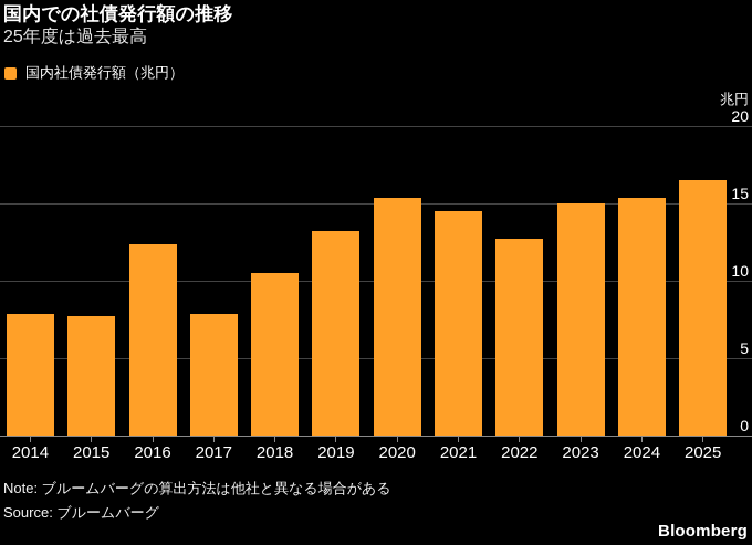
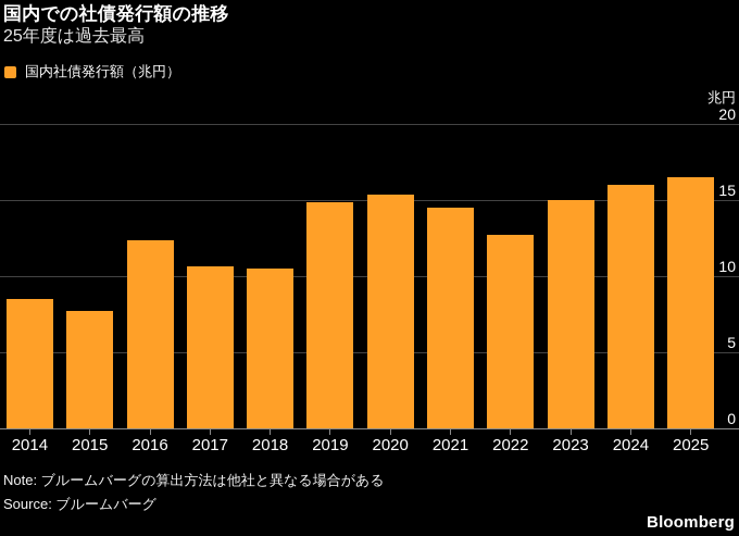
2014: 7.9 -> 8.6
2017: 7.9 -> 10.7
2019: 13.3 -> 14.9
2024: 15.4 -> 16.1
